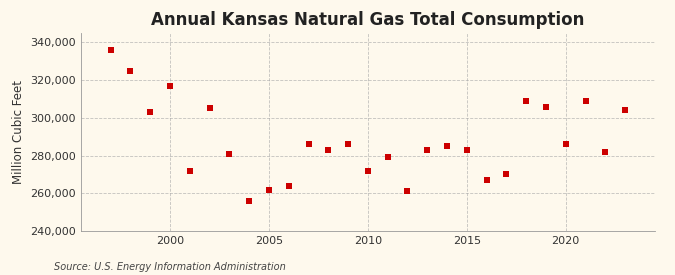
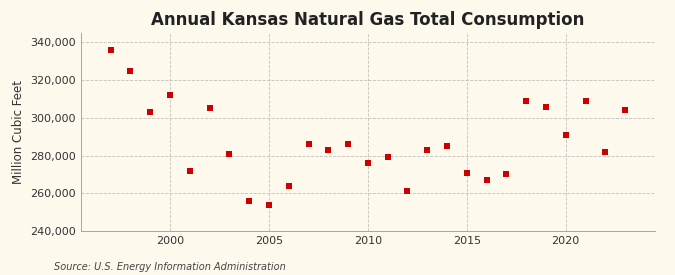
2000: 317,000 -> 312,000
2005: 262,000 -> 254,000
2010: 272,000 -> 276,000
2015: 283,000 -> 271,000
2020: 286,000 -> 291,000
